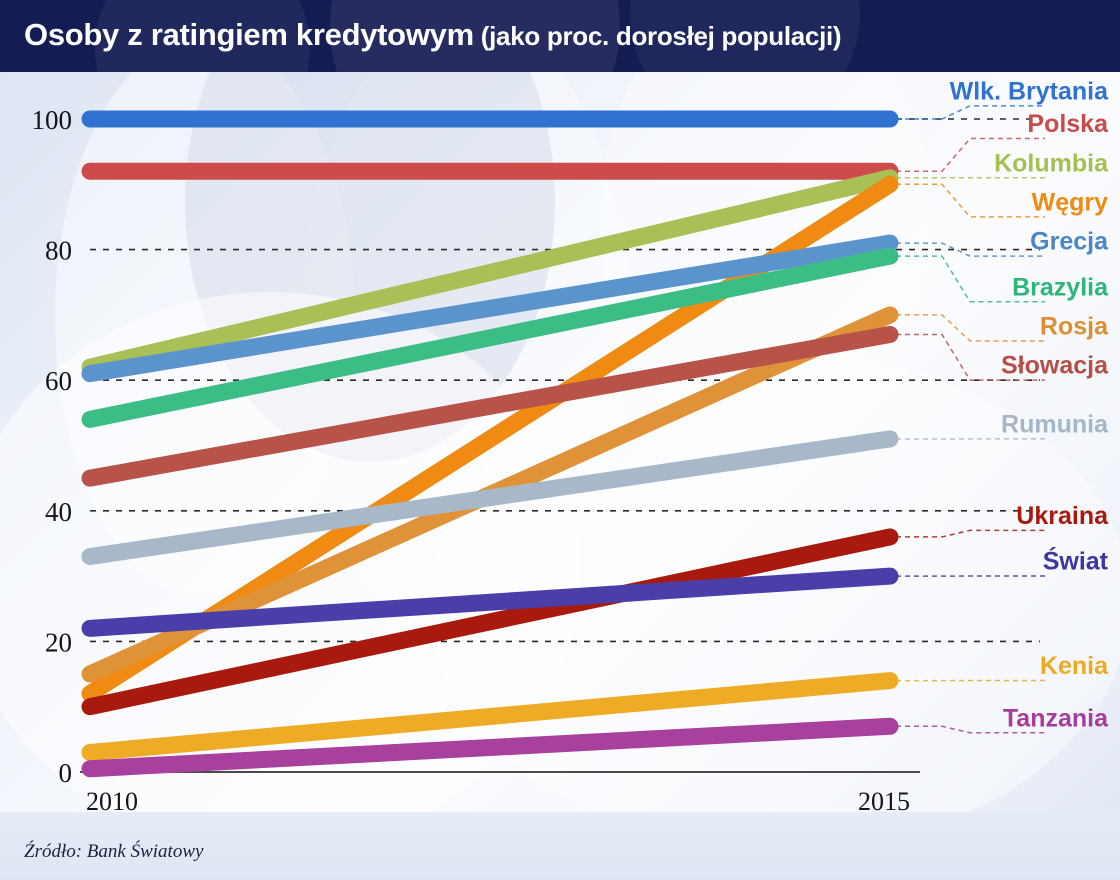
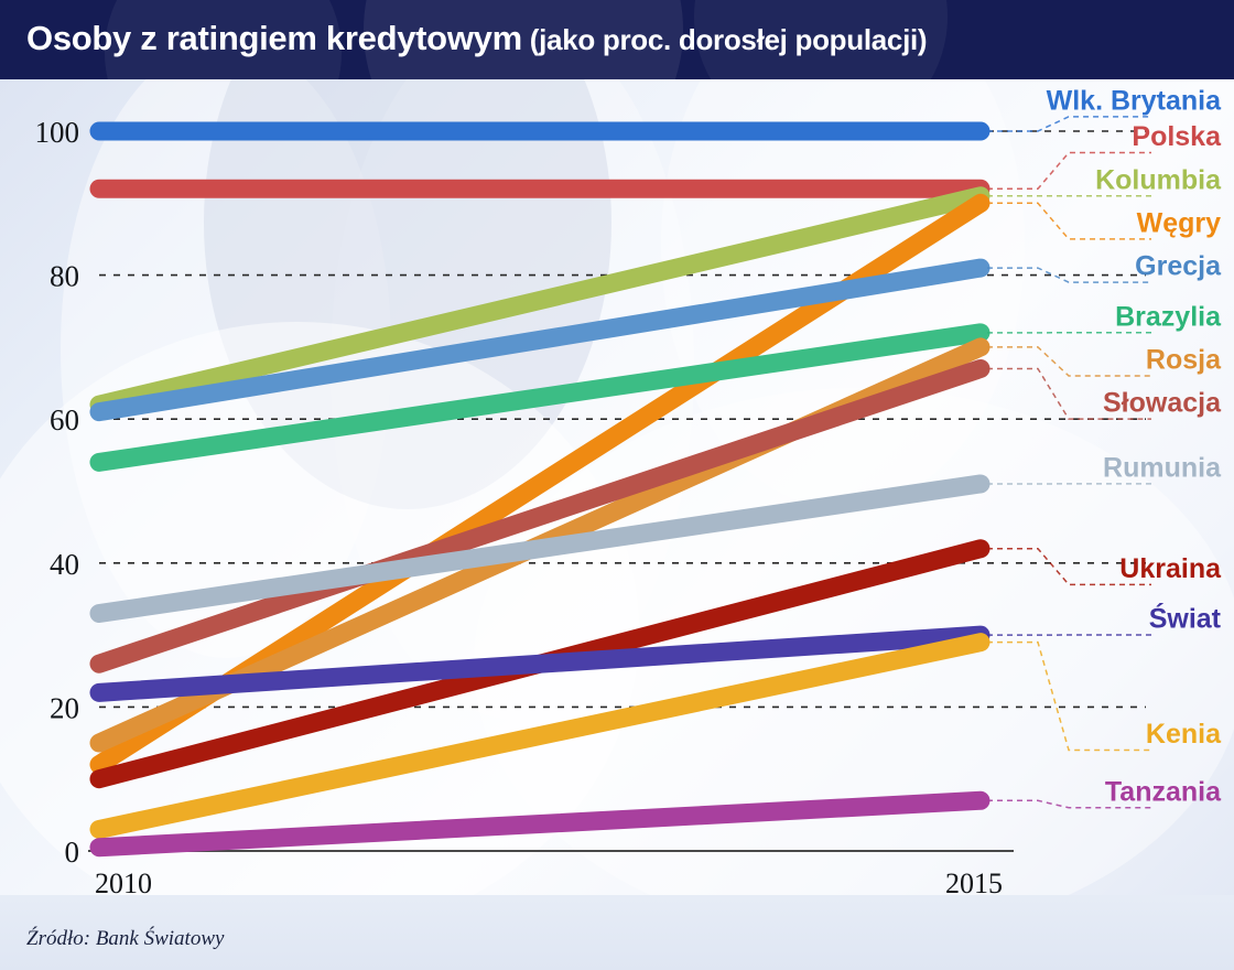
Słowacja/2010: 45 -> 26
Brazylia/2015: 79 -> 72
Ukraina/2015: 36 -> 42
Kenia/2015: 14 -> 29
